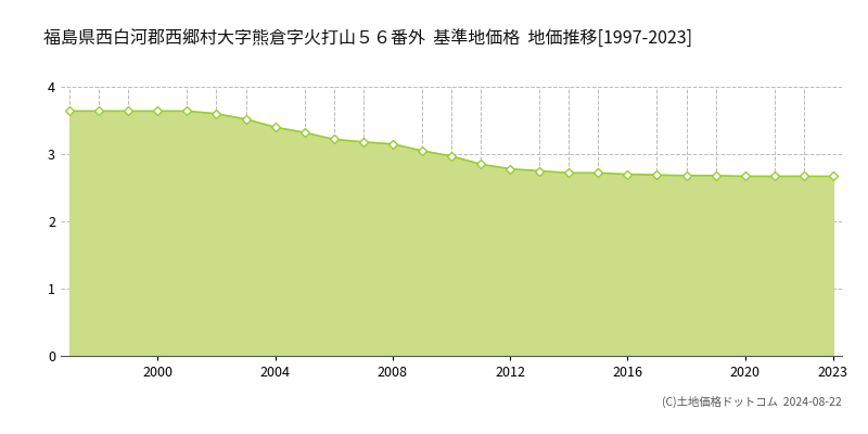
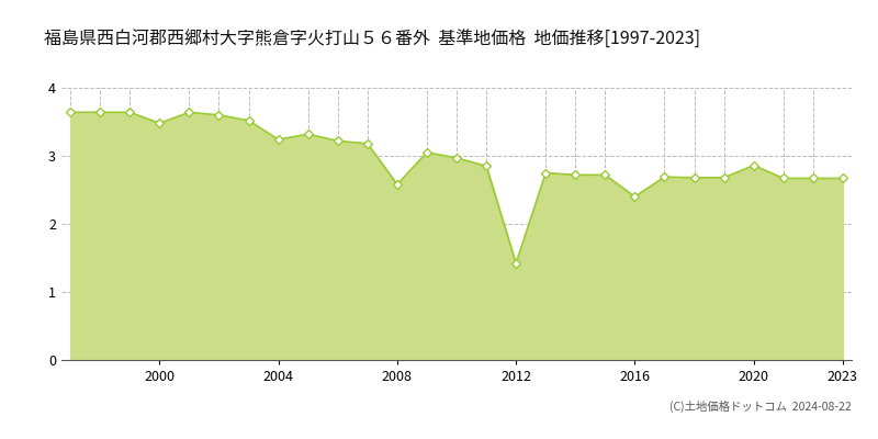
2000: 3.64 -> 3.48
2004: 3.40 -> 3.24
2008: 3.15 -> 2.58
2012: 2.78 -> 1.42
2016: 2.70 -> 2.40
2020: 2.67 -> 2.86
